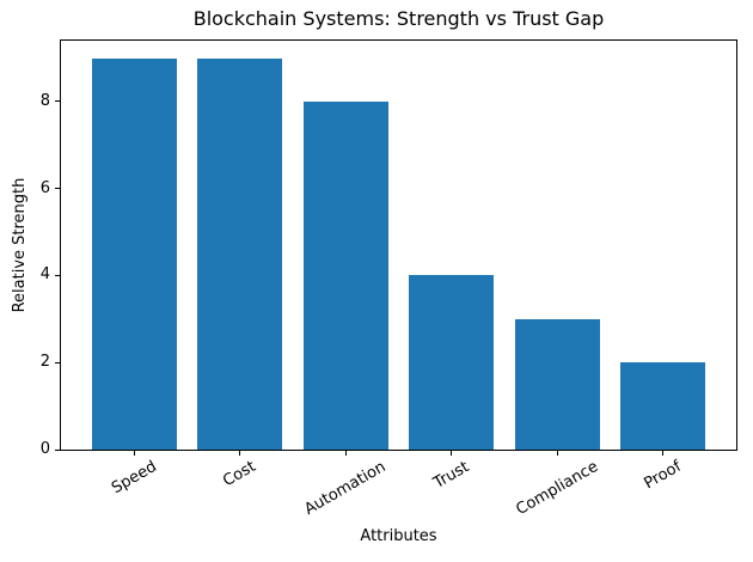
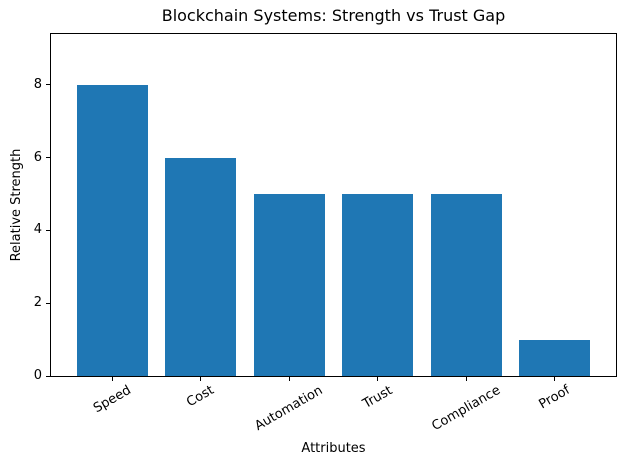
Speed: 9 -> 8
Cost: 9 -> 6
Automation: 8 -> 5
Trust: 4 -> 5
Compliance: 3 -> 5
Proof: 2 -> 1
